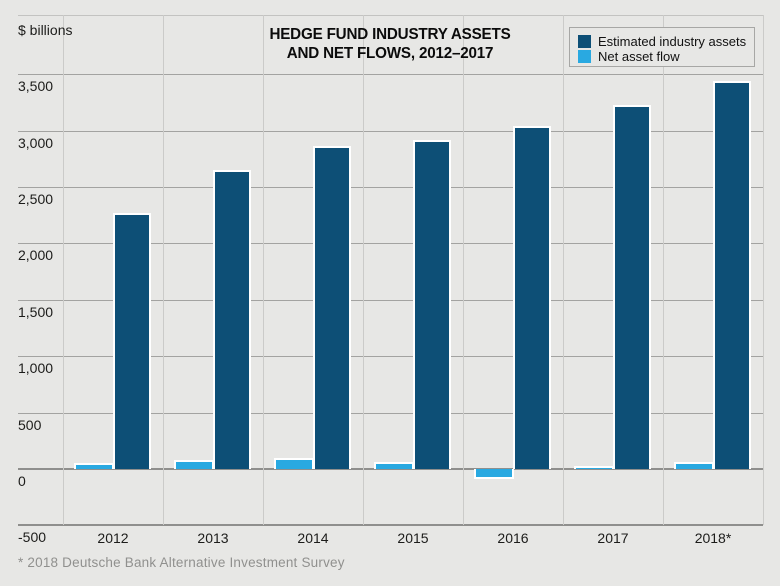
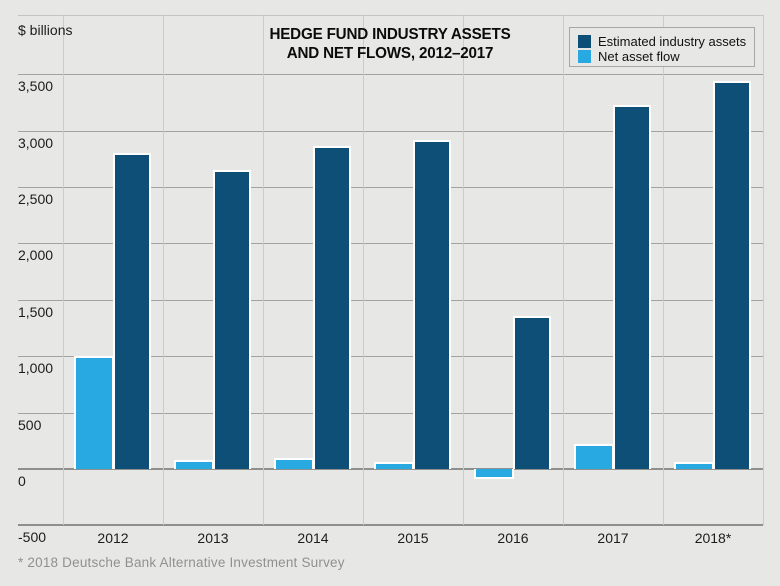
Estimated industry assets/2012: 2250 -> 2780
Net asset flow/2012: 30 -> 980
Estimated industry assets/2016: 3020 -> 1340
Net asset flow/2017: 10 -> 200
